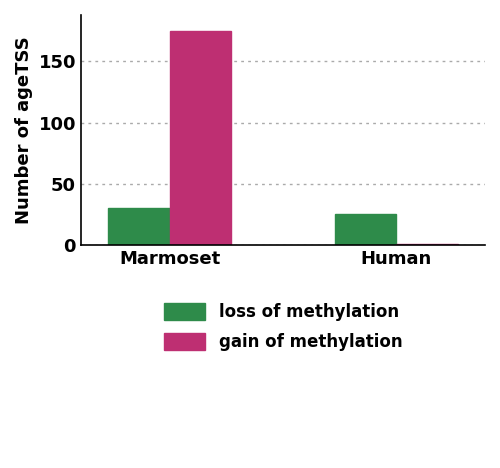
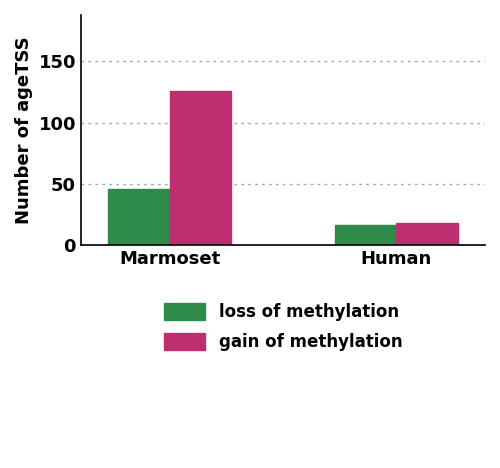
loss of methylation/Marmoset: 30 -> 46
gain of methylation/Marmoset: 175 -> 126
loss of methylation/Human: 25 -> 16
gain of methylation/Human: 1 -> 18
